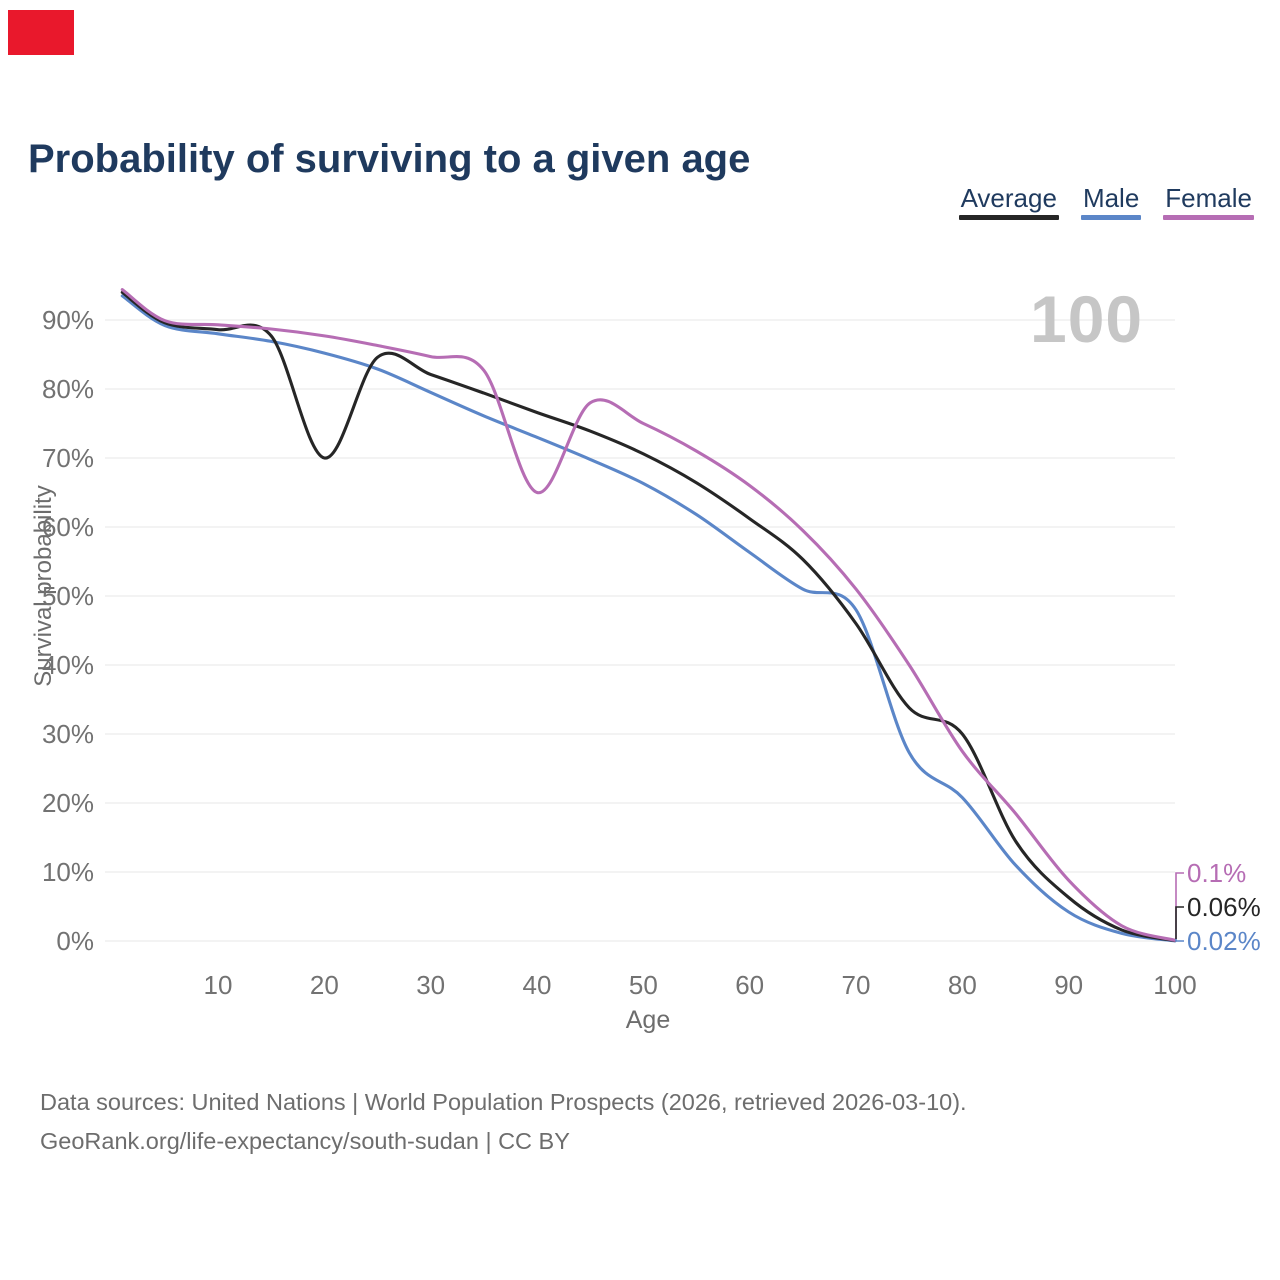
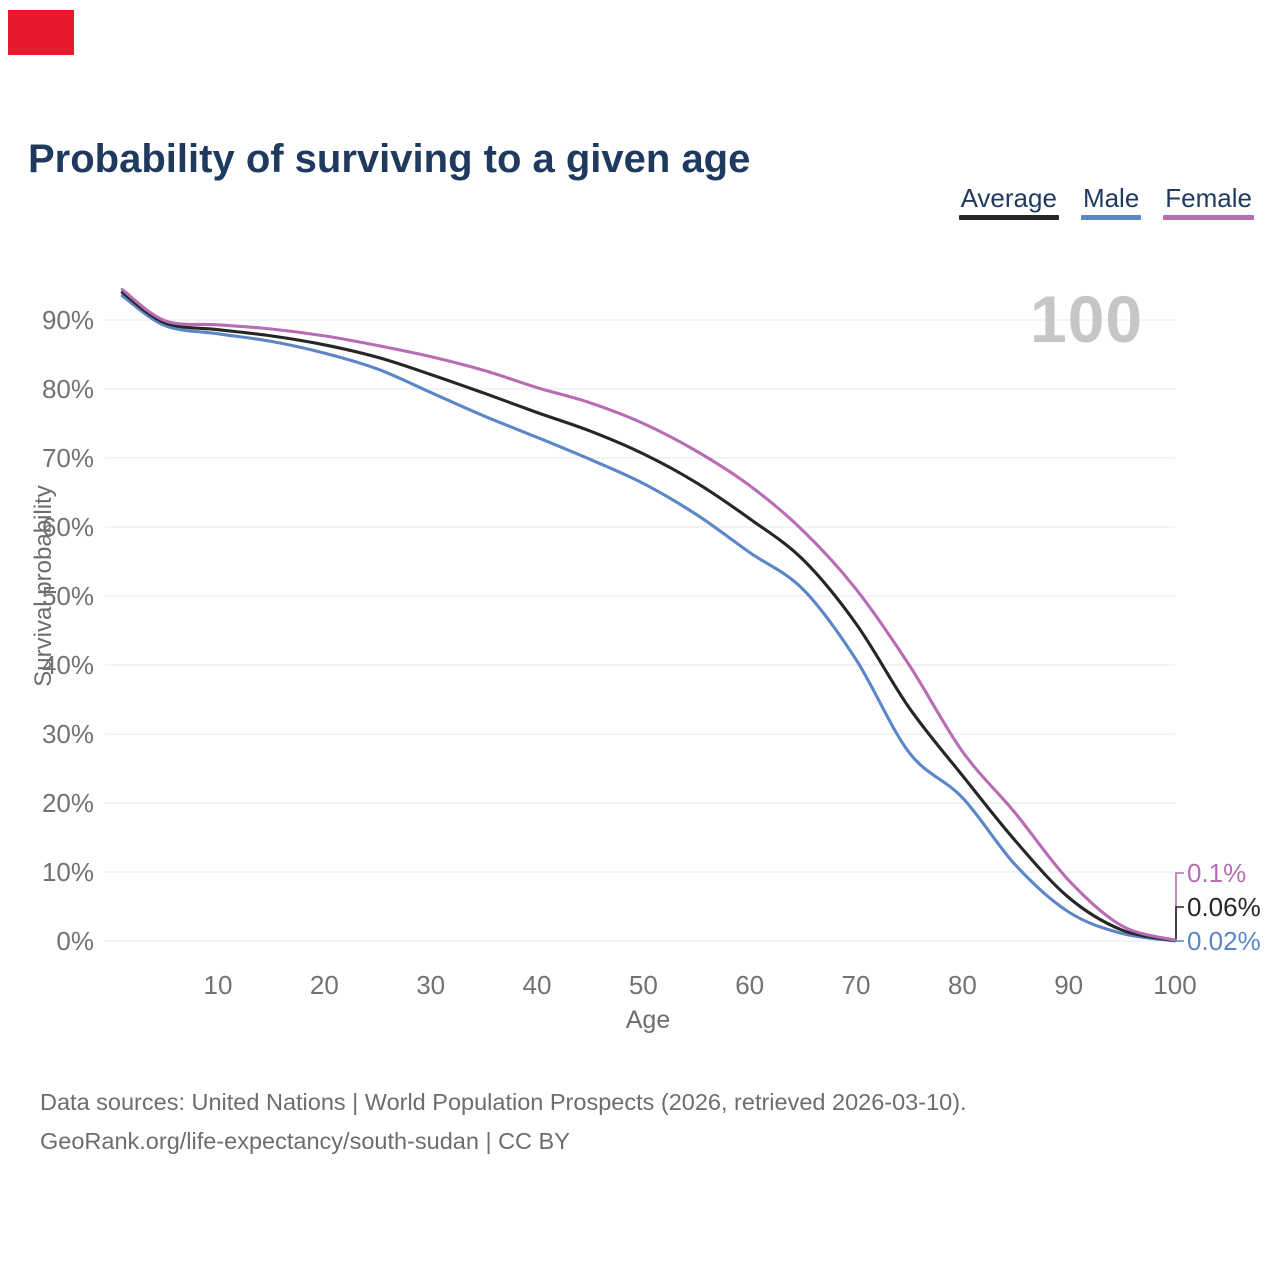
Average/20: 70% -> 86%
Female/40: 65% -> 80%
Male/70: 48% -> 41%
Average/80: 30% -> 24%
